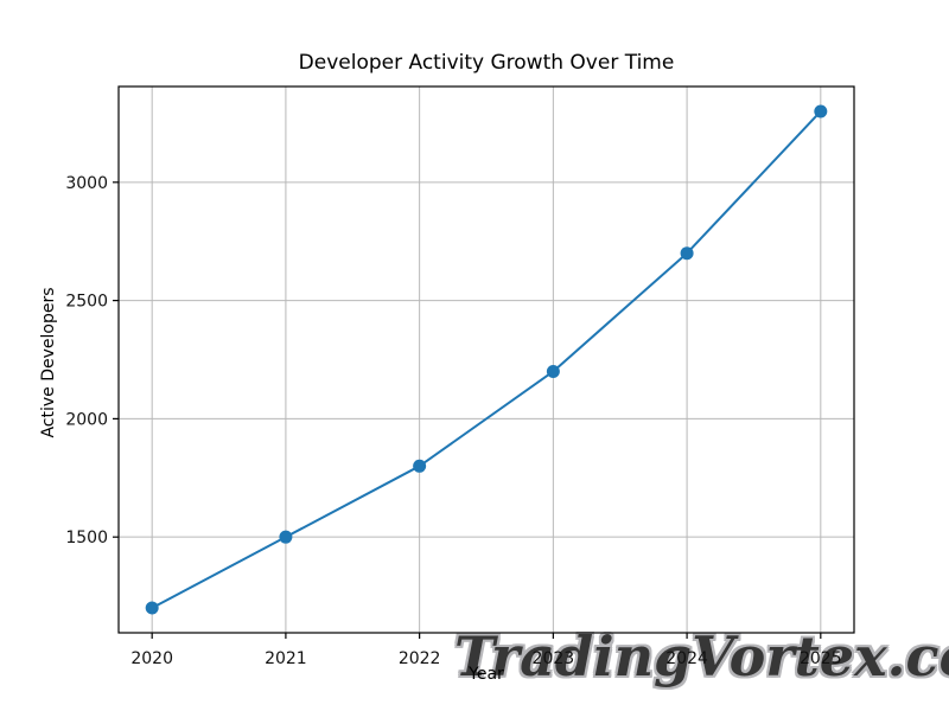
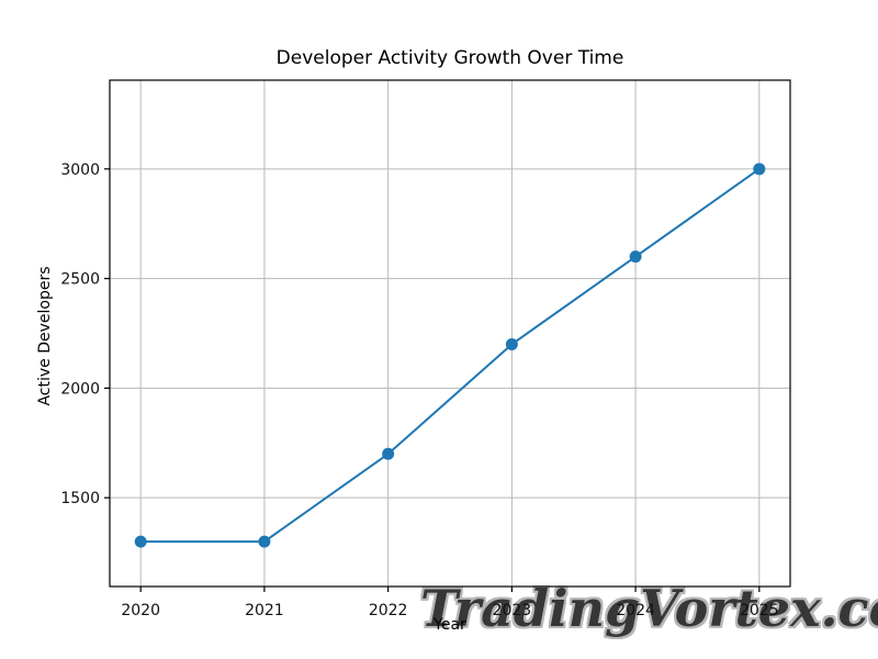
2020: 1200 -> 1300
2021: 1500 -> 1300
2022: 1800 -> 1700
2024: 2700 -> 2600
2025: 3300 -> 3000
